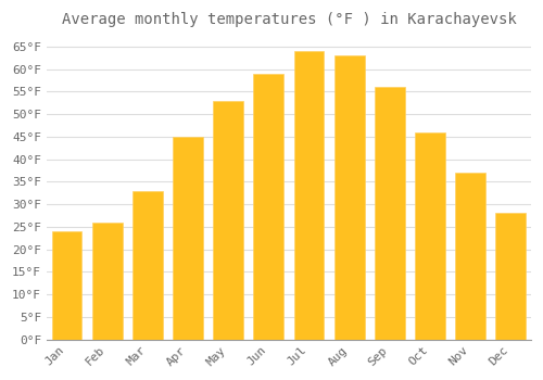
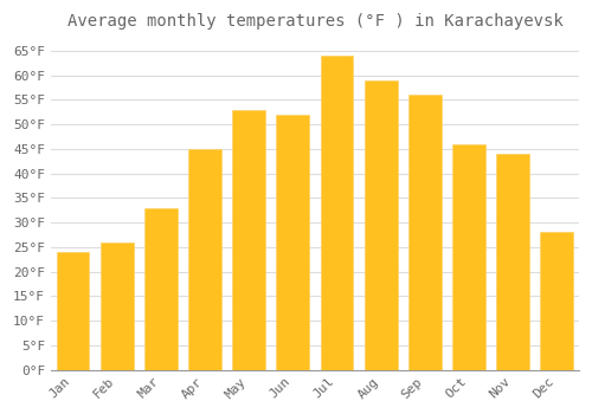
Jun: 59°F -> 52°F
Aug: 63°F -> 59°F
Nov: 37°F -> 44°F
